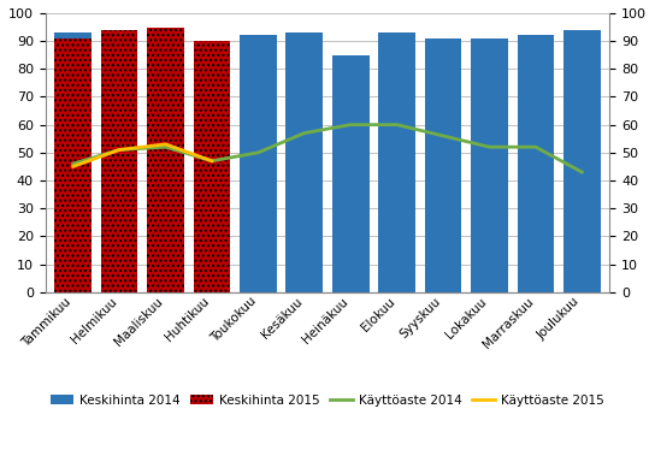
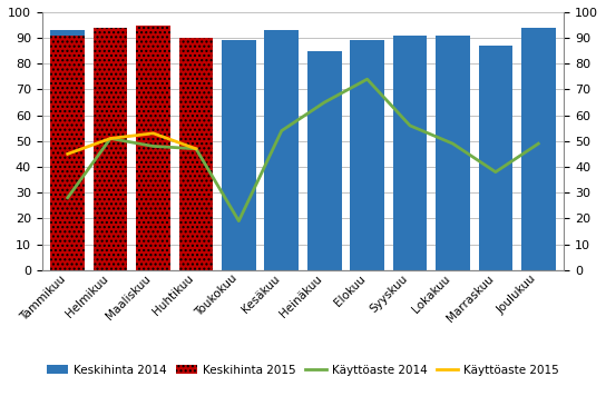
Käyttöaste 2014/Tammikuu: 46 -> 28
Käyttöaste 2014/Maaliskuu: 52 -> 48
Keskihinta 2014/Toukokuu: 92 -> 89
Käyttöaste 2014/Toukokuu: 50 -> 19
Käyttöaste 2014/Kesäkuu: 57 -> 54
Käyttöaste 2014/Heinäkuu: 60 -> 65
Keskihinta 2014/Elokuu: 93 -> 89
Käyttöaste 2014/Elokuu: 60 -> 74
Käyttöaste 2014/Lokakuu: 52 -> 49
Keskihinta 2014/Marraskuu: 92 -> 87
Käyttöaste 2014/Marraskuu: 52 -> 38
Käyttöaste 2014/Joulukuu: 43 -> 49
